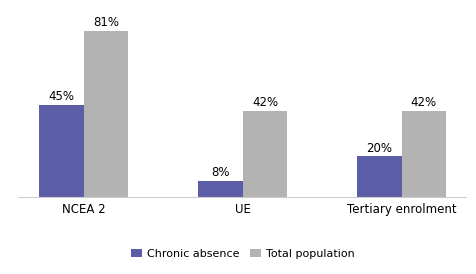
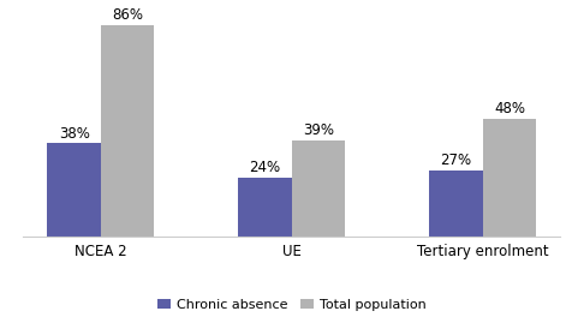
Chronic absence/NCEA 2: 45% -> 38%
Total population/NCEA 2: 81% -> 86%
Chronic absence/UE: 8% -> 24%
Total population/UE: 42% -> 39%
Chronic absence/Tertiary enrolment: 20% -> 27%
Total population/Tertiary enrolment: 42% -> 48%
